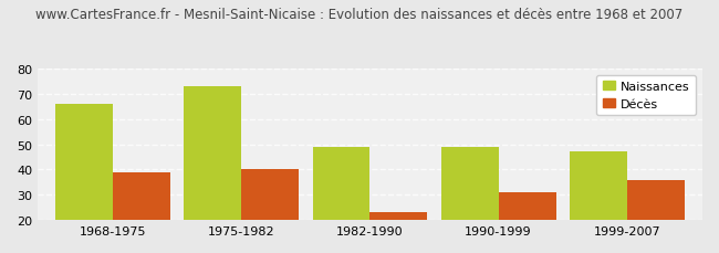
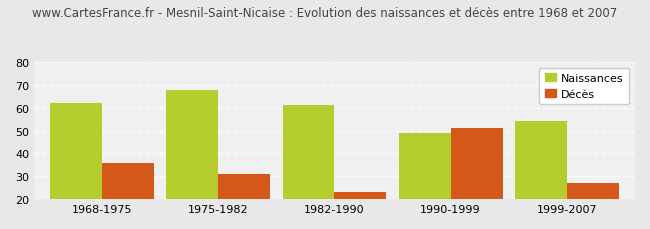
Naissances/1968-1975: 66 -> 62
Décès/1968-1975: 39 -> 36
Naissances/1975-1982: 73 -> 68
Décès/1975-1982: 40 -> 31
Naissances/1982-1990: 49 -> 61
Décès/1990-1999: 31 -> 51
Naissances/1999-2007: 47 -> 54
Décès/1999-2007: 36 -> 27
